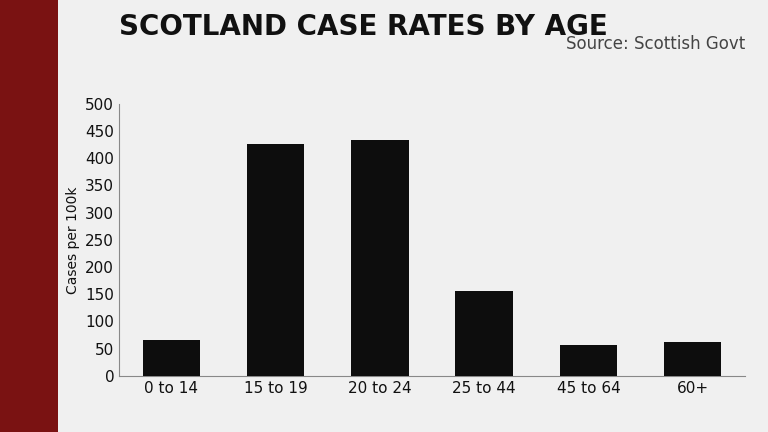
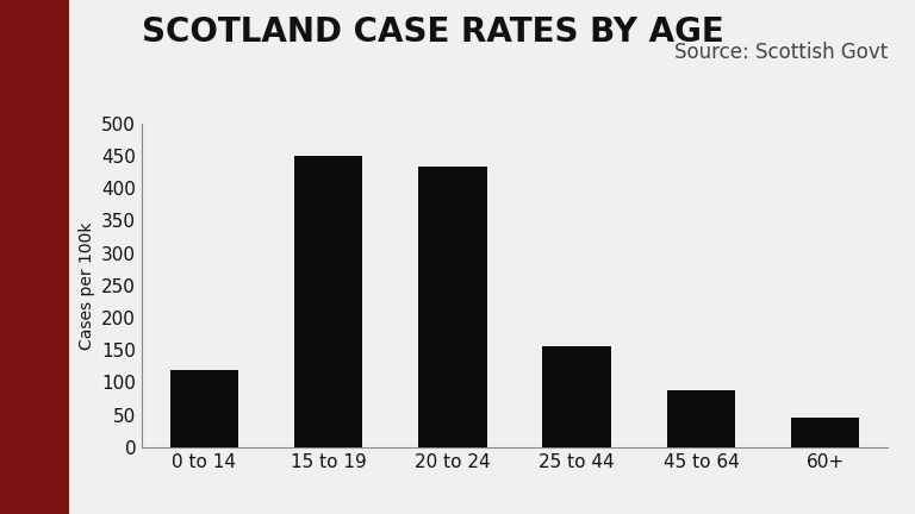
0 to 14: 66 -> 120
15 to 19: 426 -> 450
45 to 64: 56 -> 87
60+: 62 -> 46
